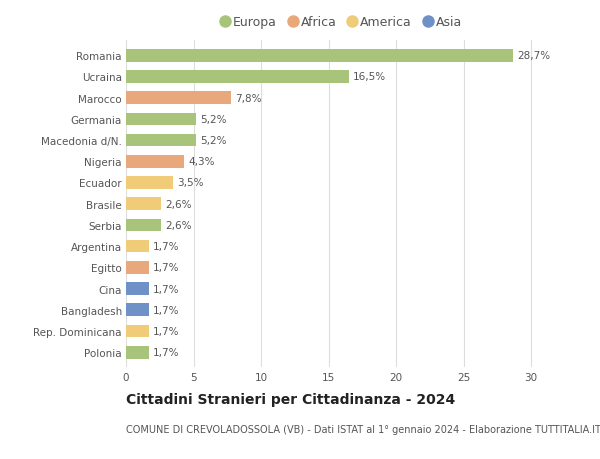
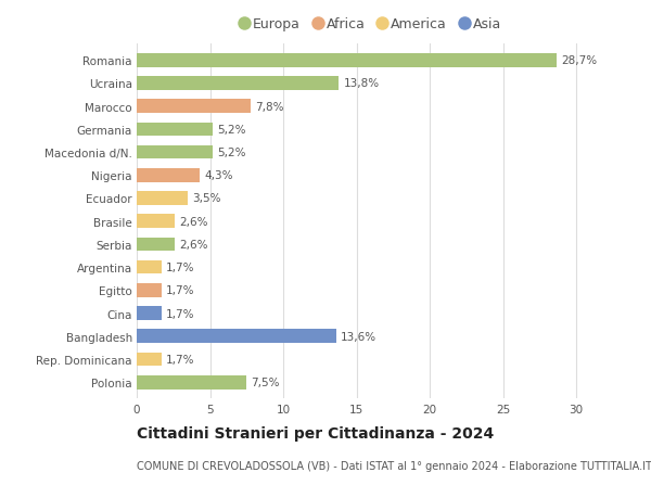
Ucraina: 16,5% -> 13,8%
Bangladesh: 1,7% -> 13,6%
Polonia: 1,7% -> 7,5%
